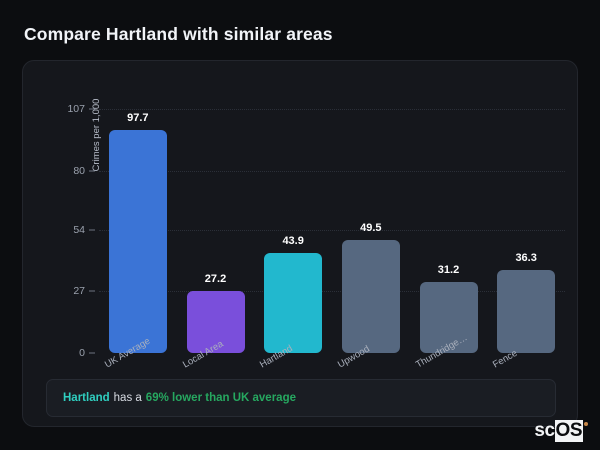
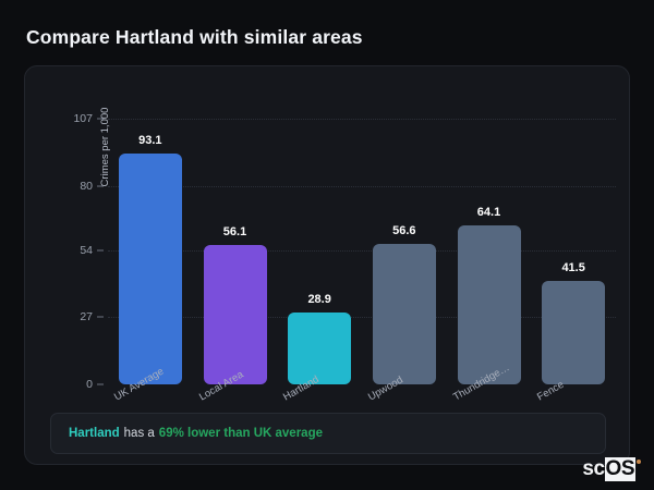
UK Average: 97.7 -> 93.1
Local Area: 27.2 -> 56.1
Hartland: 43.9 -> 28.9
Upwood: 49.5 -> 56.6
Thundridge…: 31.2 -> 64.1
Fence: 36.3 -> 41.5
